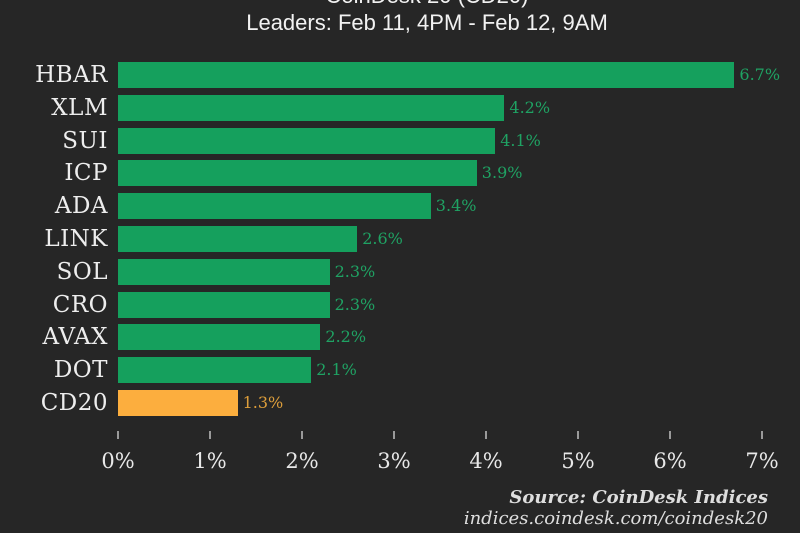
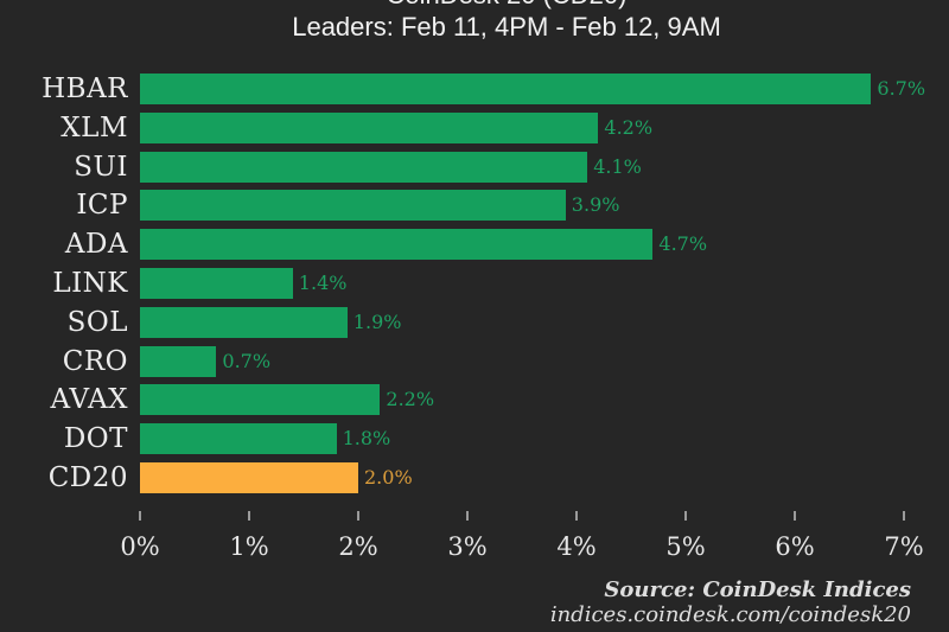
ADA: 3.4% -> 4.7%
LINK: 2.6% -> 1.4%
SOL: 2.3% -> 1.9%
CRO: 2.3% -> 0.7%
DOT: 2.1% -> 1.8%
CD20: 1.3% -> 2.0%
